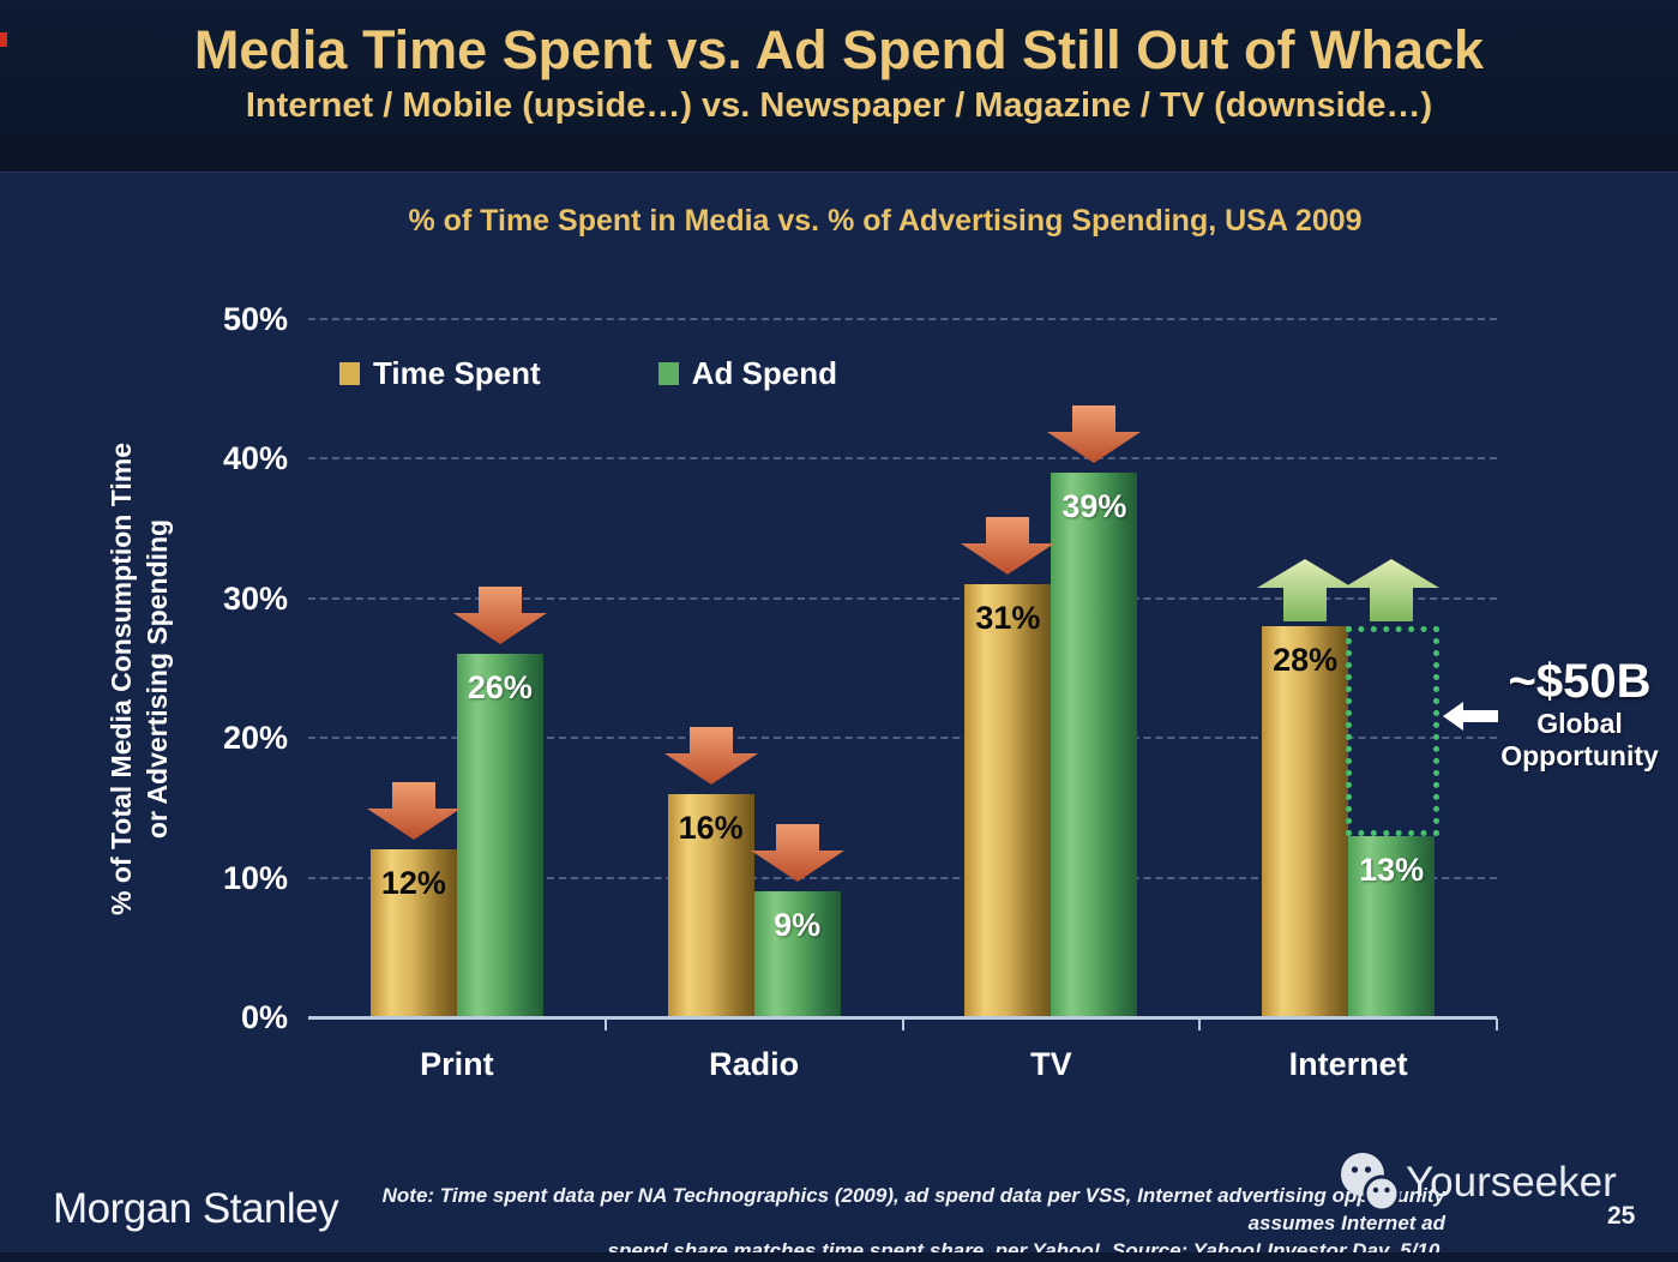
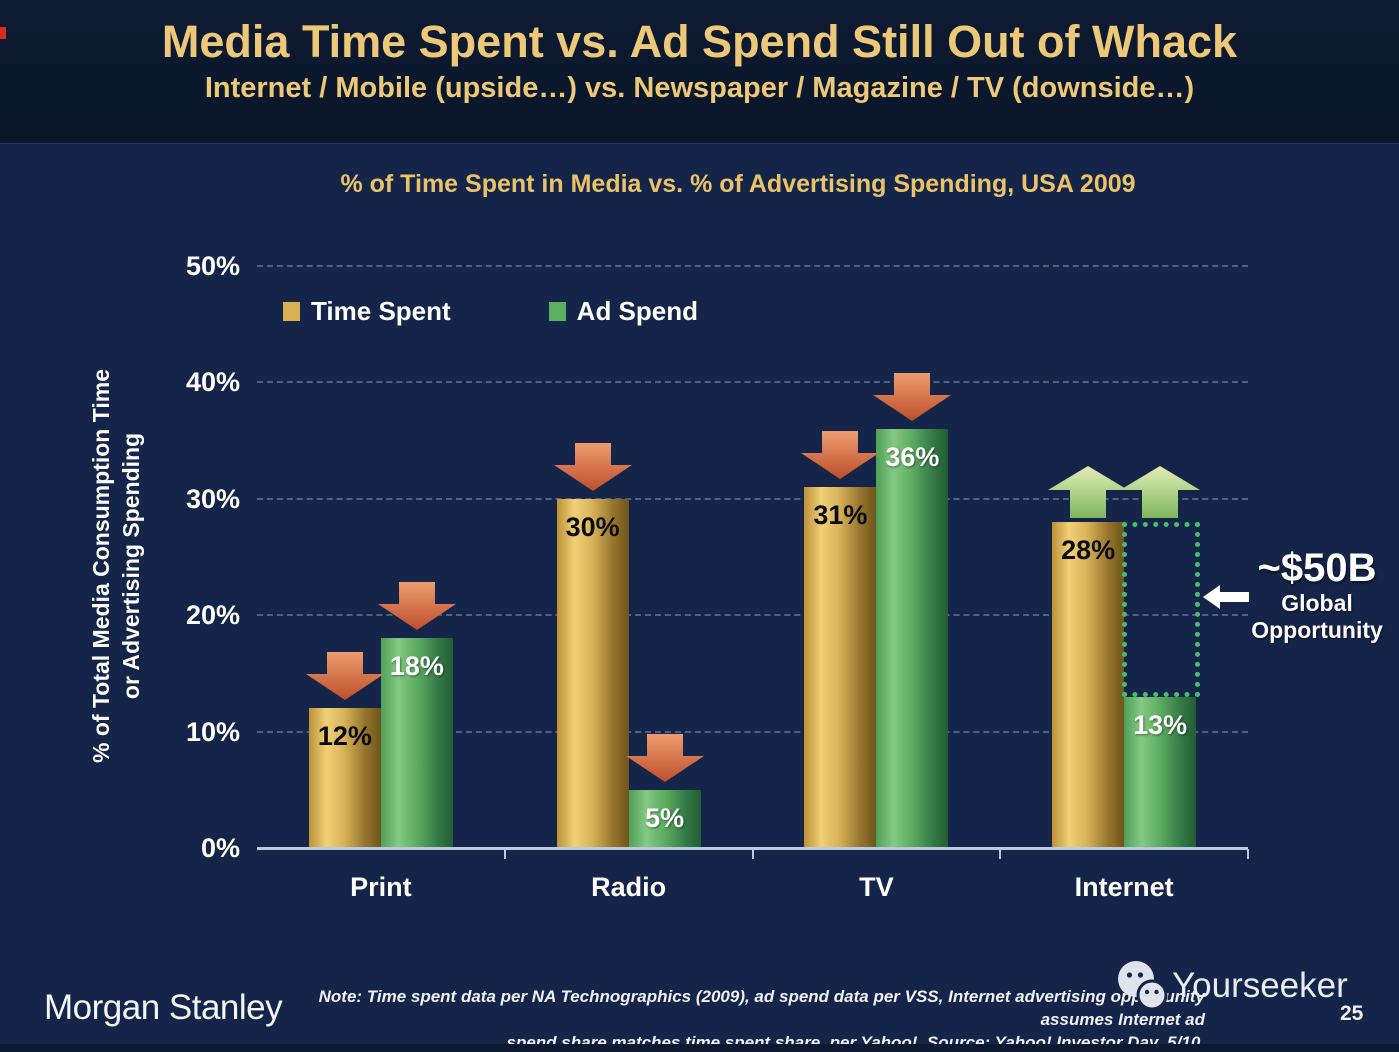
Ad Spend/Print: 26% -> 18%
Time Spent/Radio: 16% -> 30%
Ad Spend/Radio: 9% -> 5%
Ad Spend/TV: 39% -> 36%
